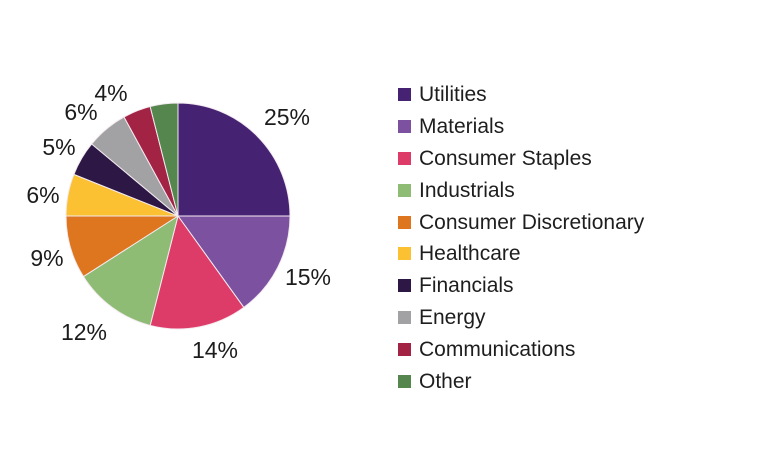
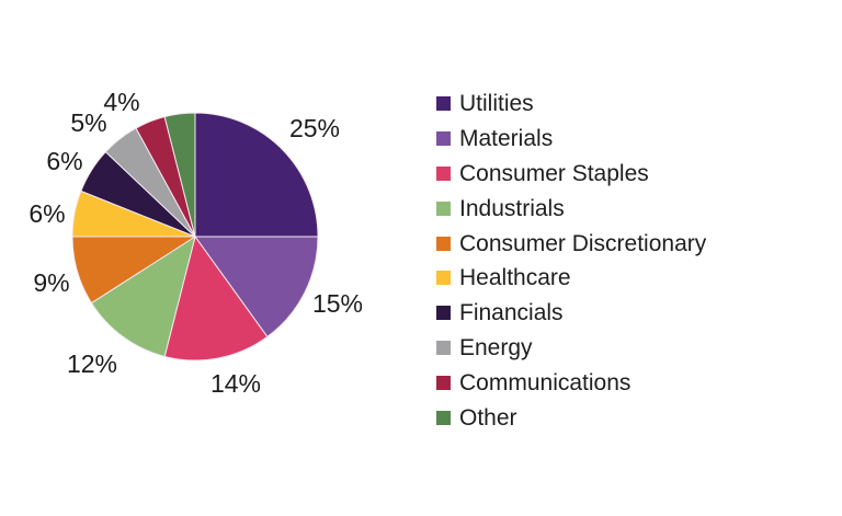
Financials: 5% -> 6%
Energy: 6% -> 5%
